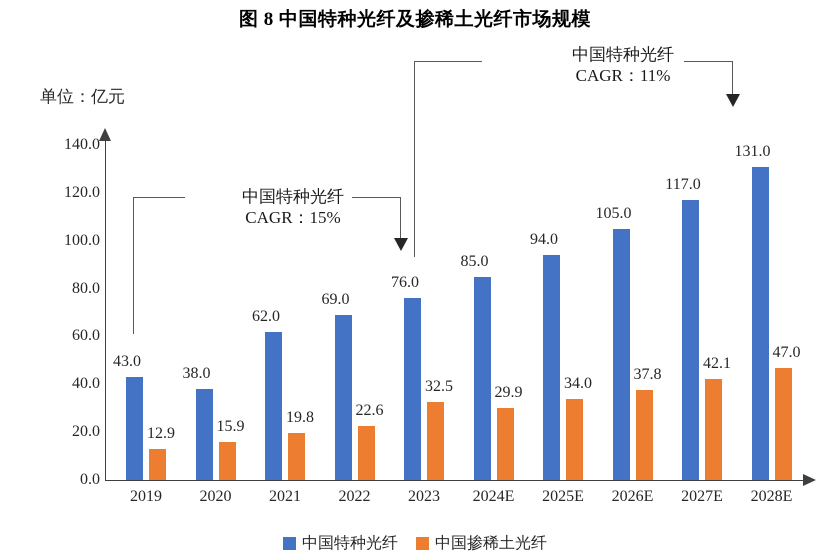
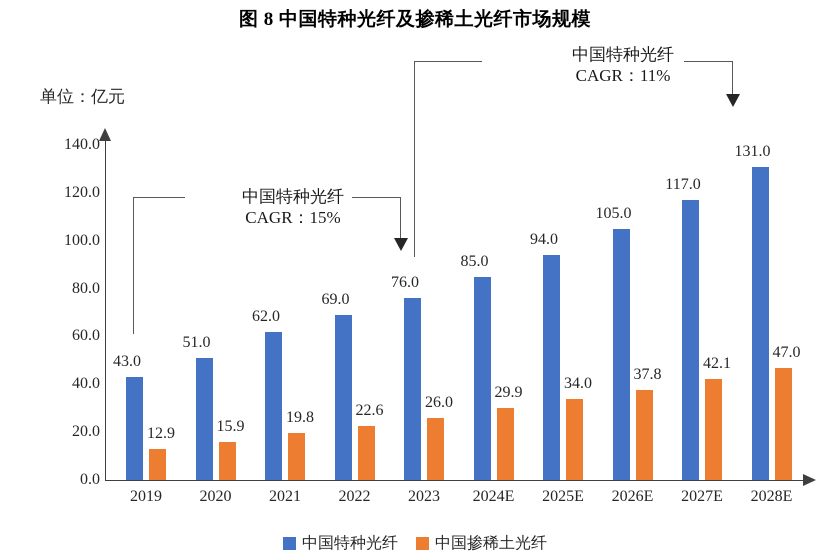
中国特种光纤/2020: 38.0 -> 51.0
中国掺稀土光纤/2023: 32.5 -> 26.0
